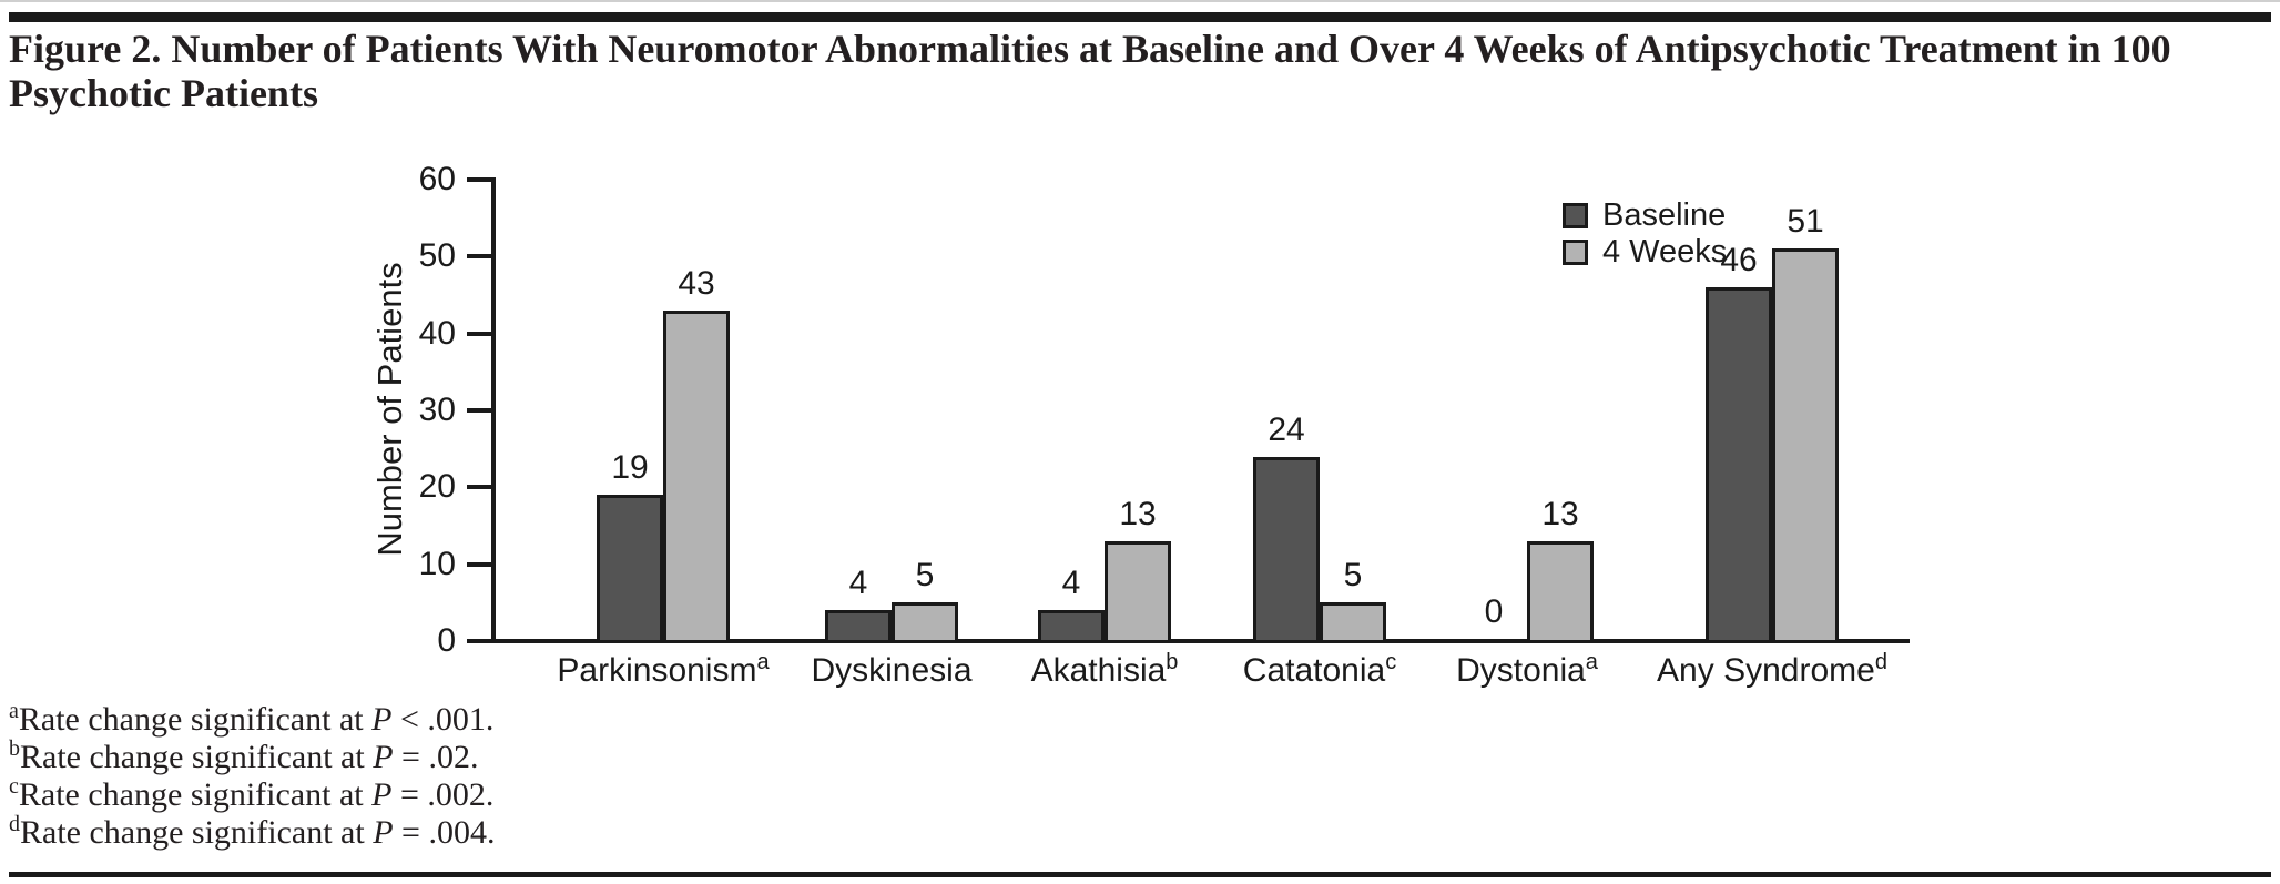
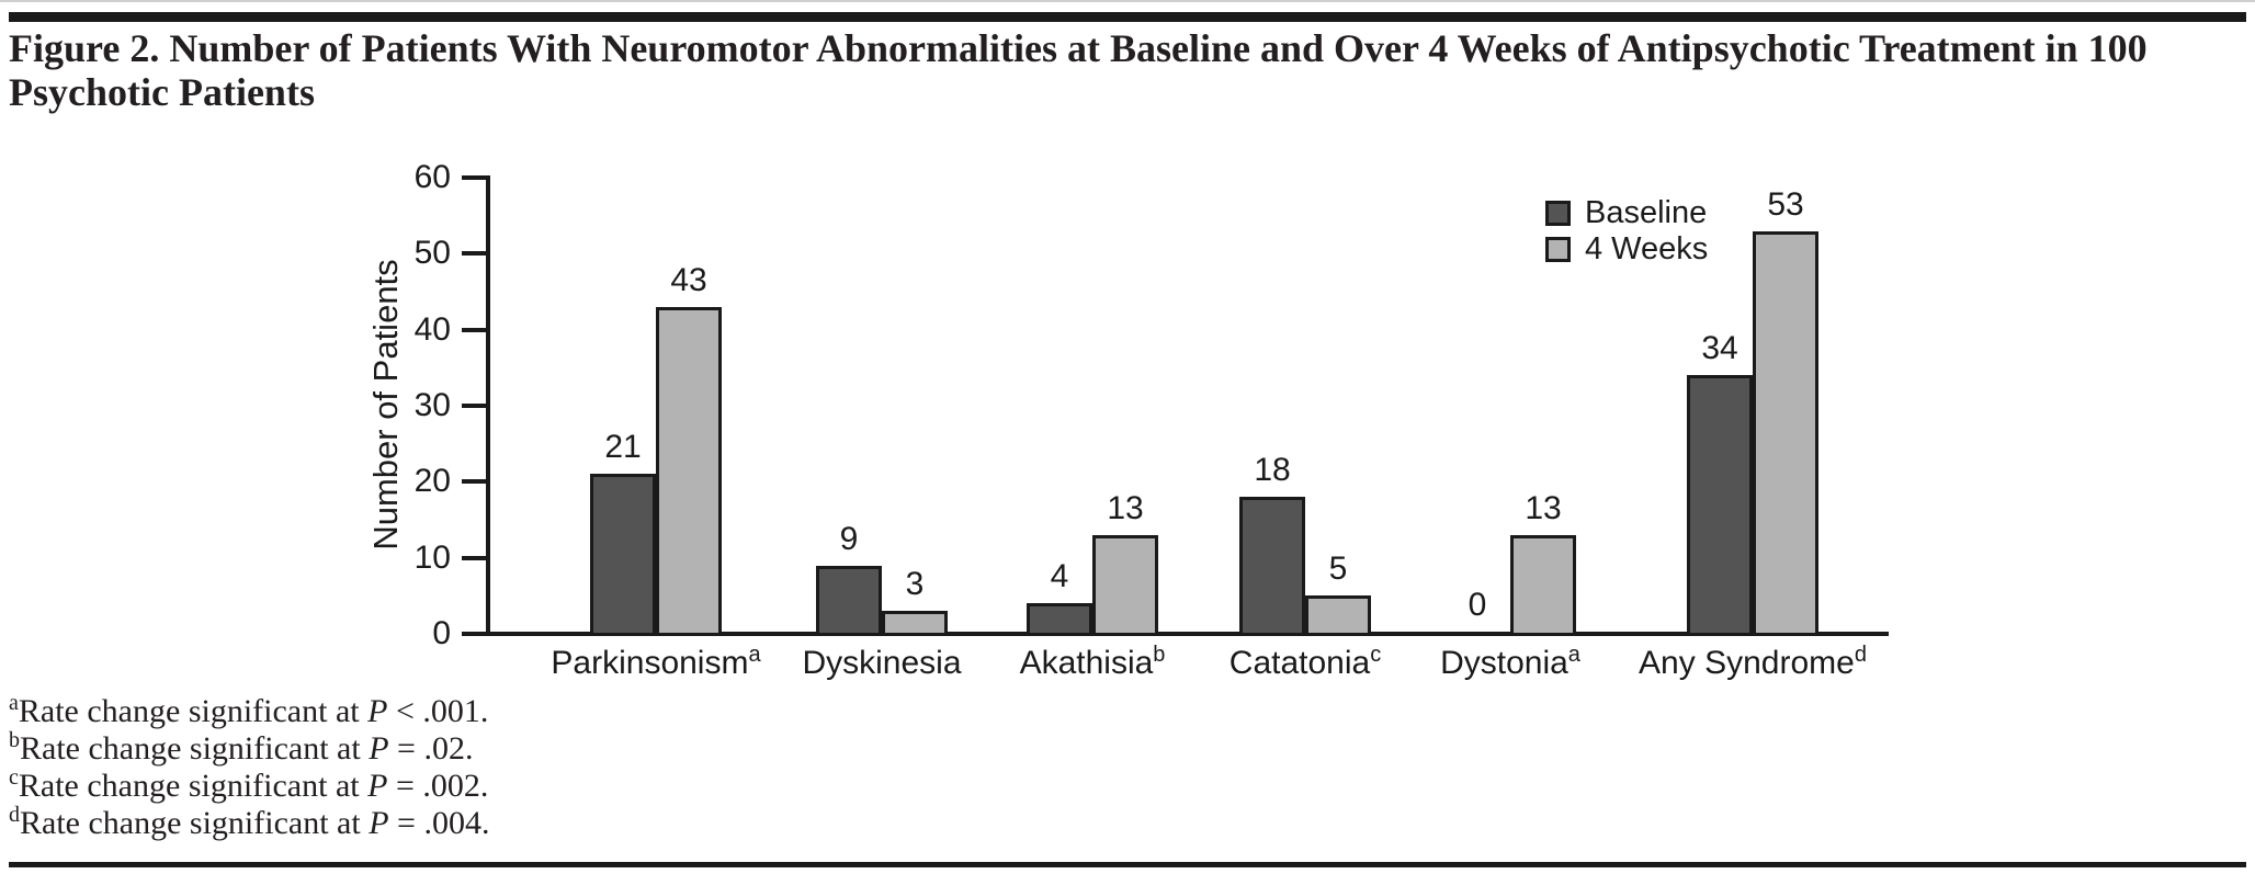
Baseline/Parkinsonism: 19 -> 21
Baseline/Dyskinesia: 4 -> 9
4 Weeks/Dyskinesia: 5 -> 3
Baseline/Catatonia: 24 -> 18
Baseline/Any Syndrome: 46 -> 34
4 Weeks/Any Syndrome: 51 -> 53
